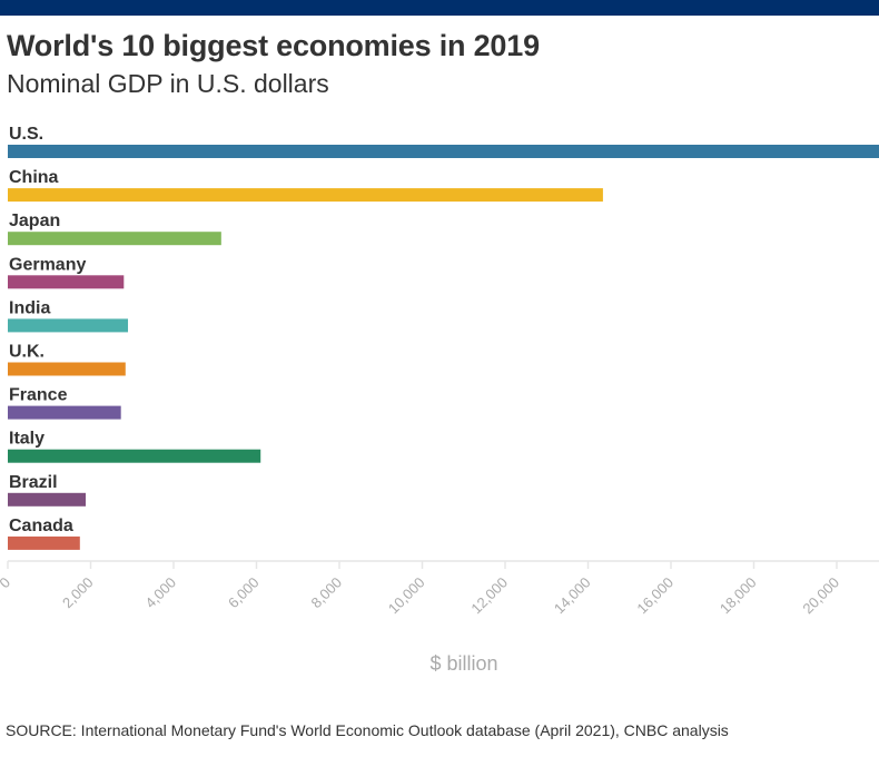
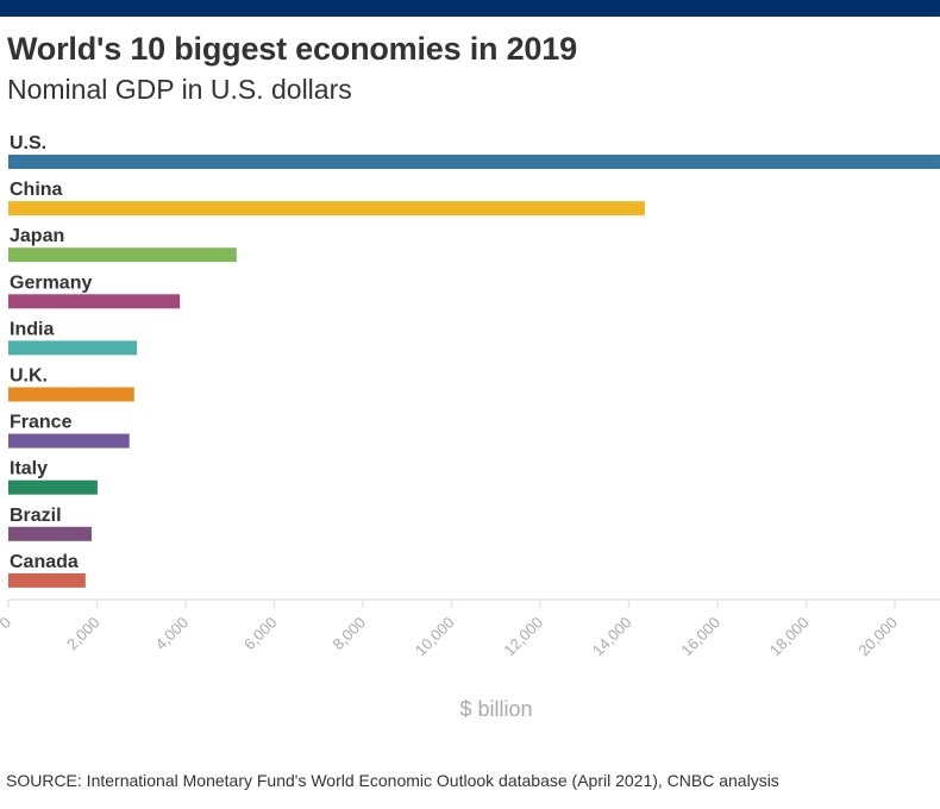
Germany: 2800 -> 3900
Italy: 6100 -> 2000
